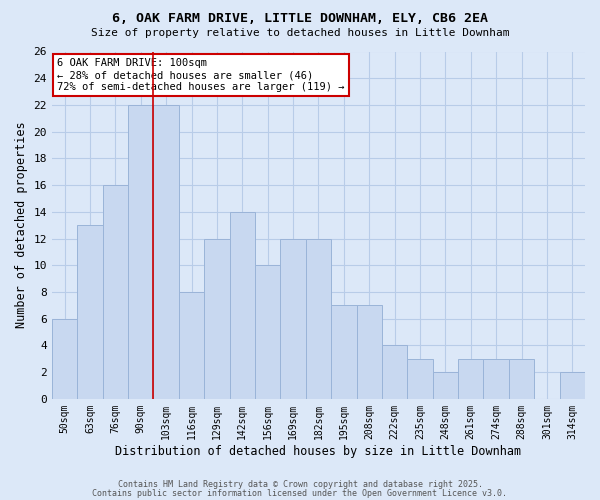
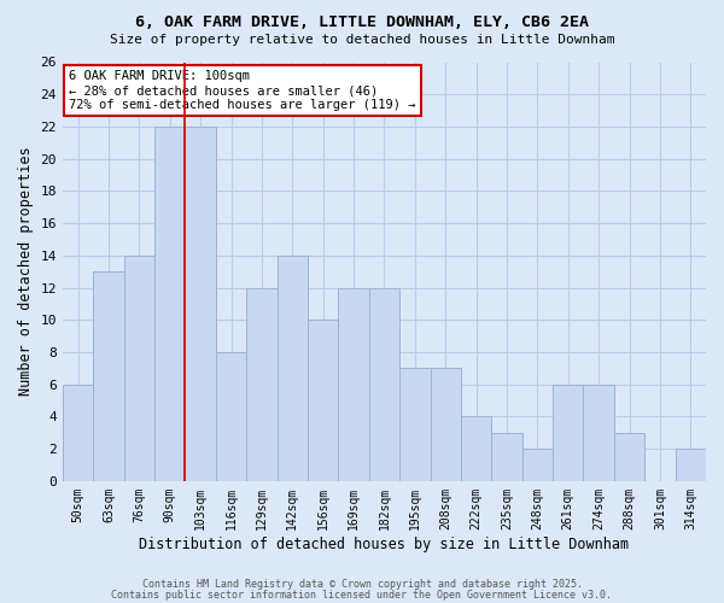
76sqm: 16 -> 14
261sqm: 3 -> 6
274sqm: 3 -> 6
